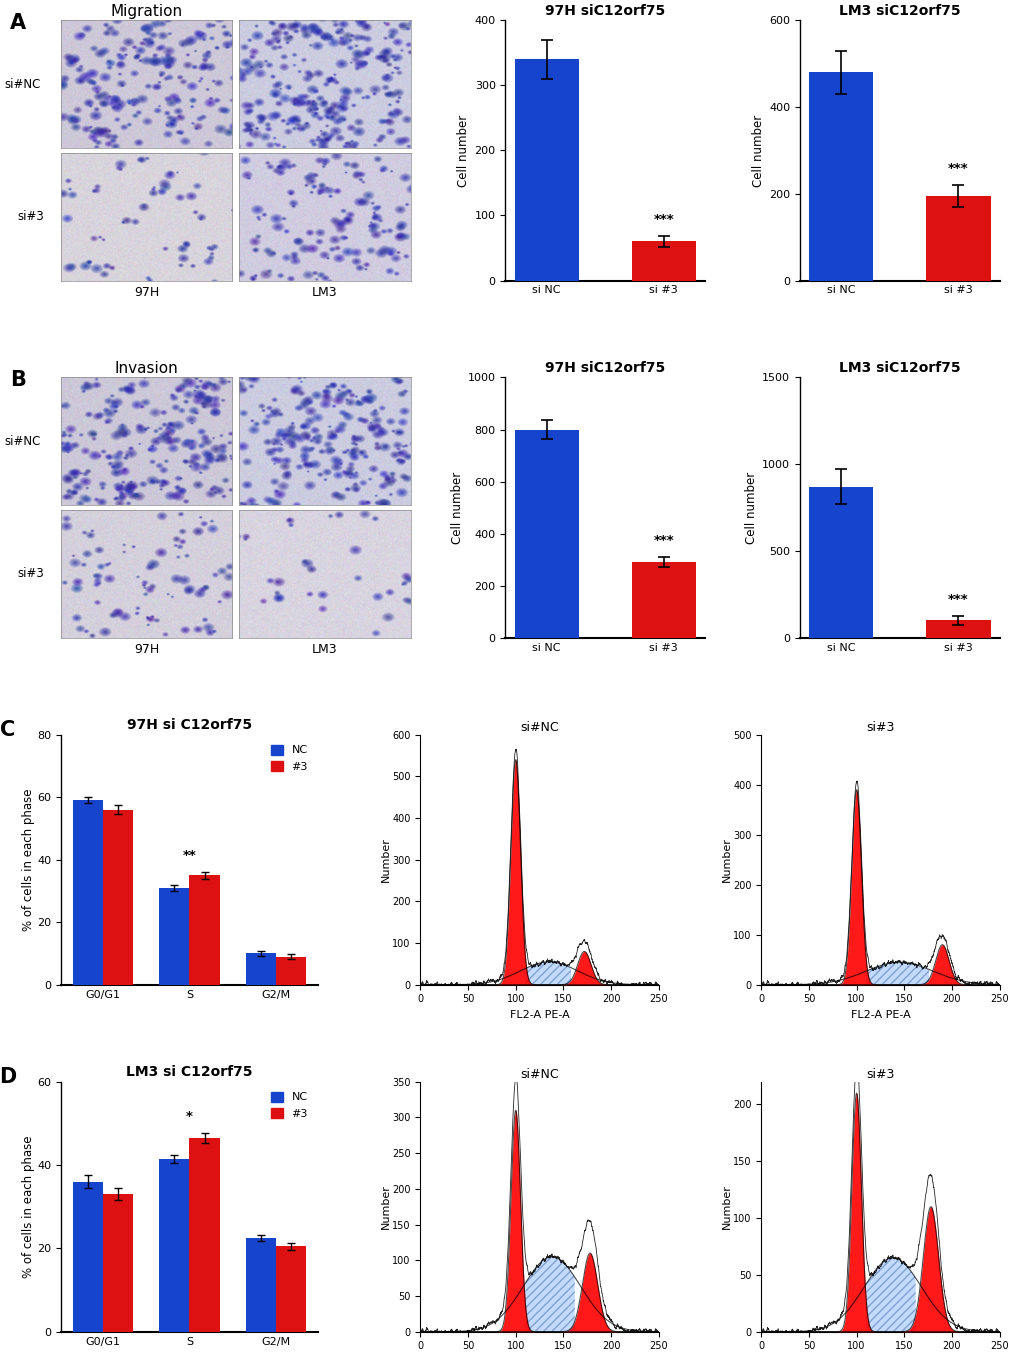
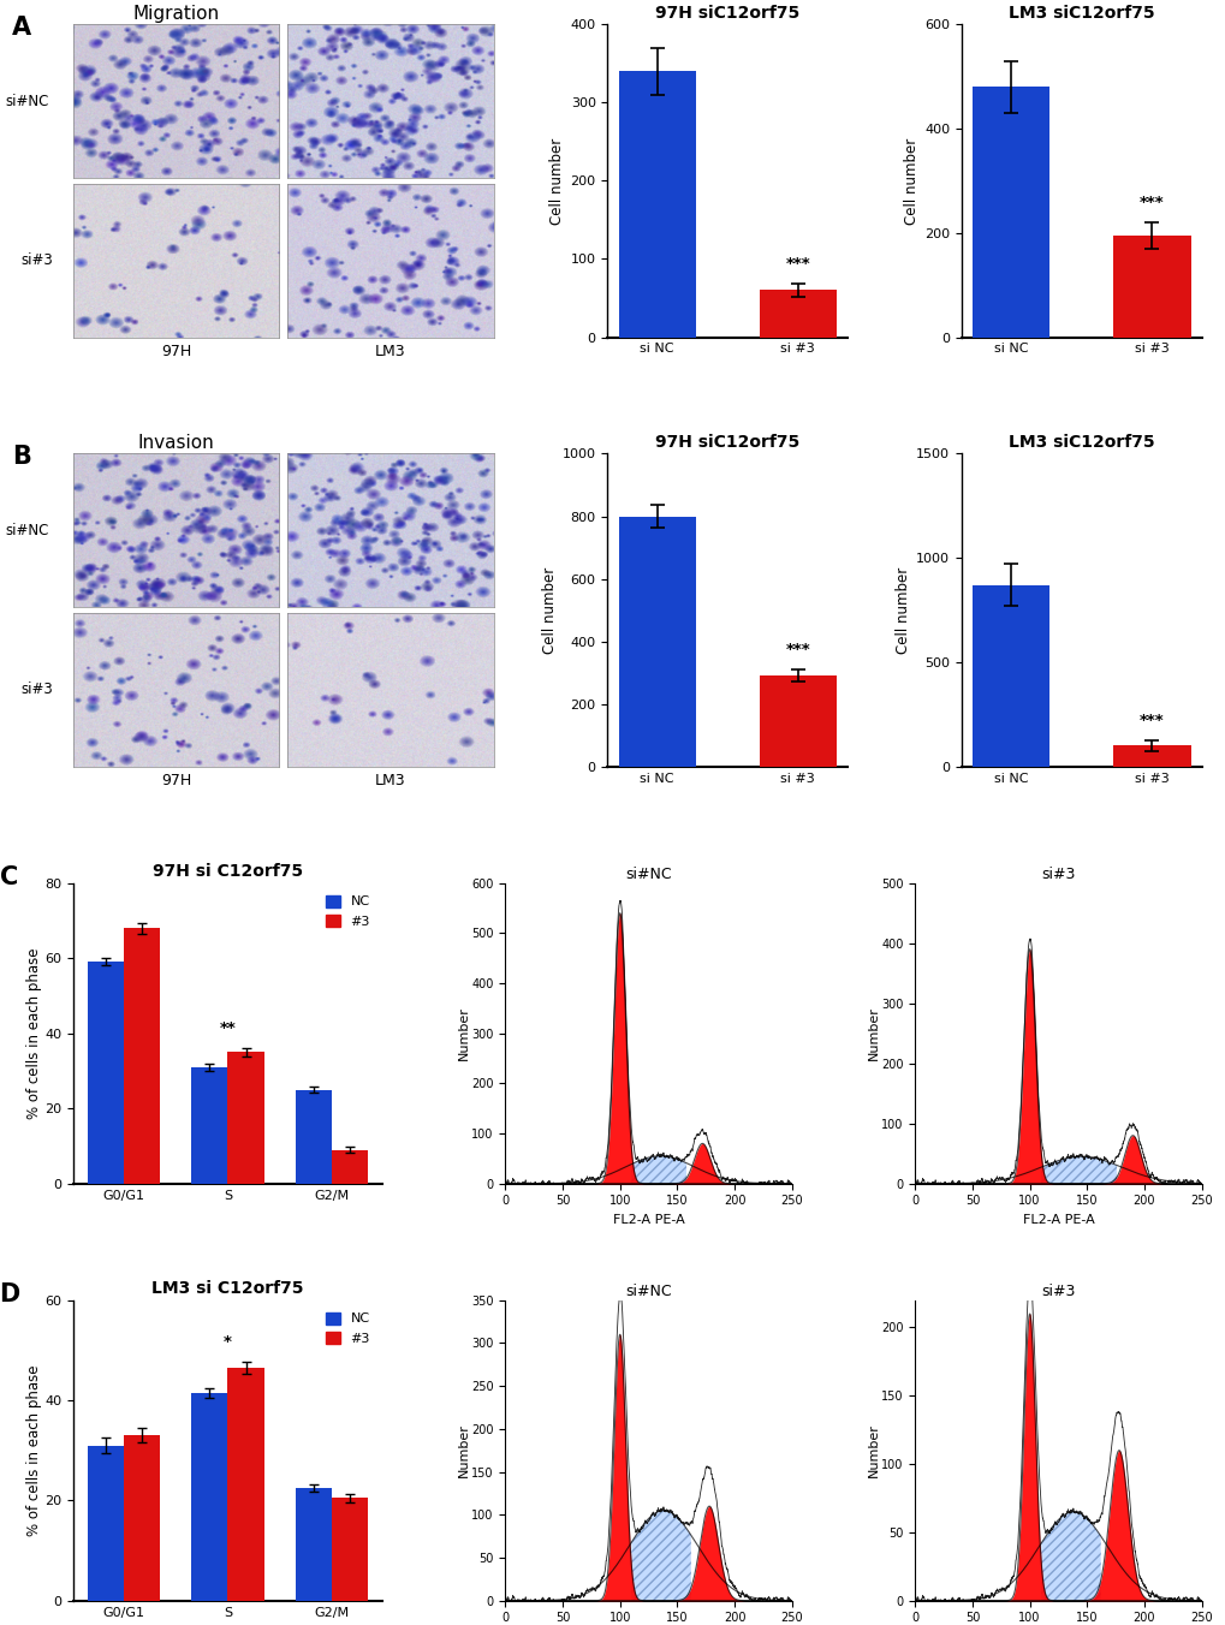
97H si C12orf75/#3/G0/G1: 56 -> 68
97H si C12orf75/NC/G2/M: 10 -> 25
LM3 si C12orf75/NC/G0/G1: 36.0 -> 31.0
